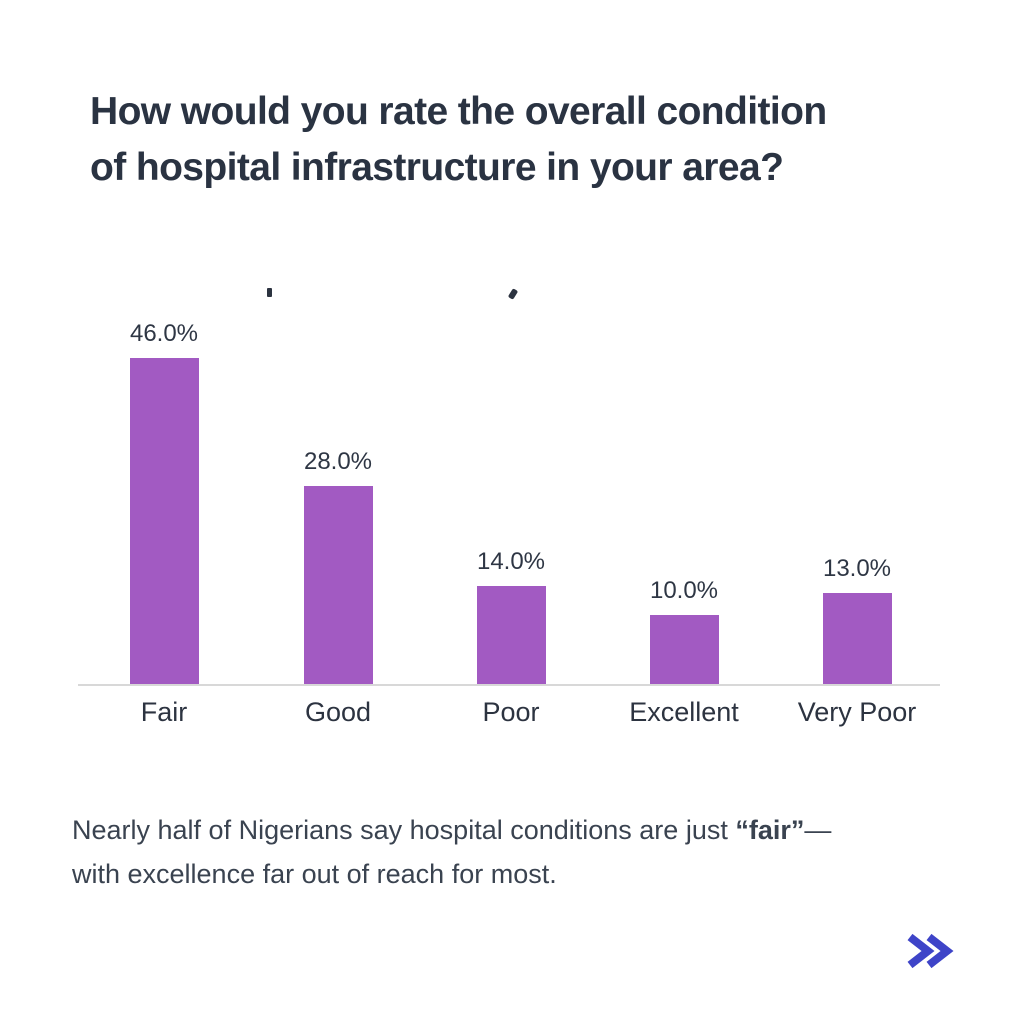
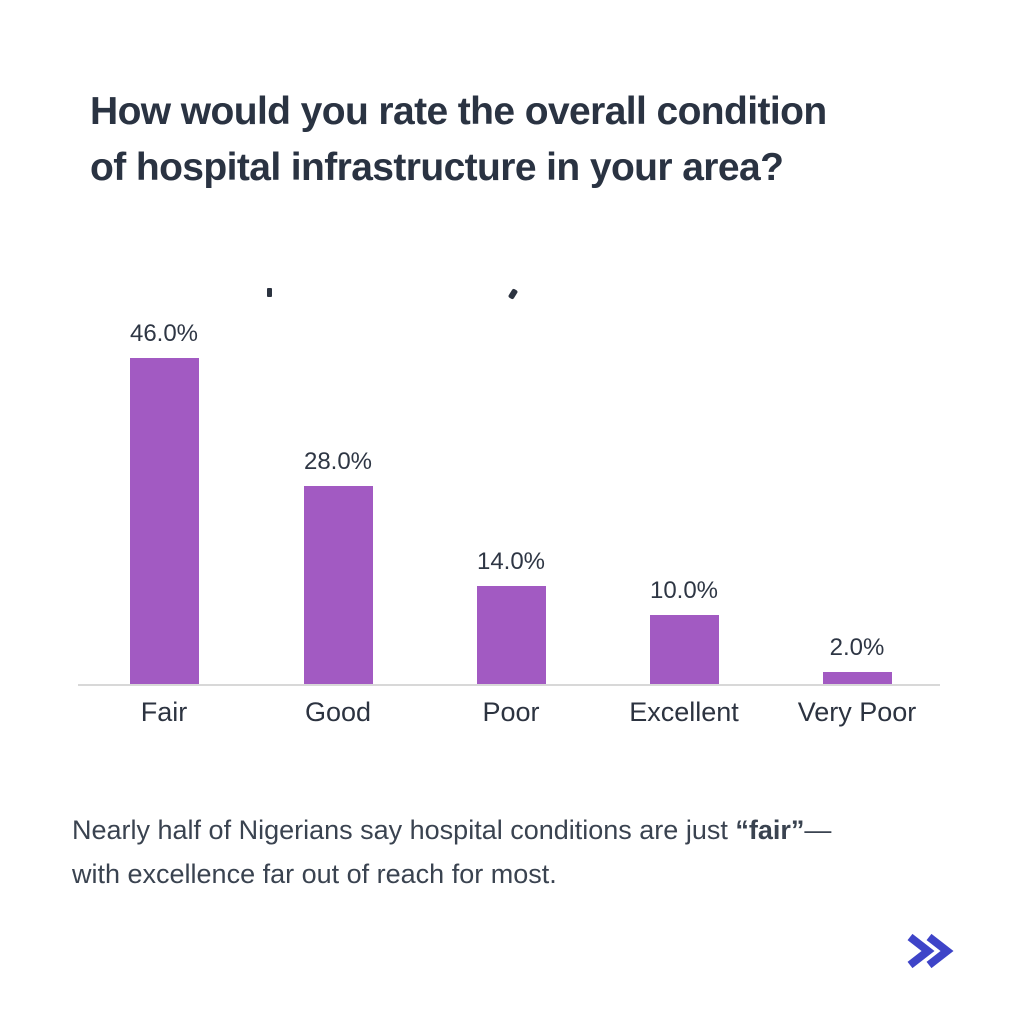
Very Poor: 13.0% -> 2.0%
